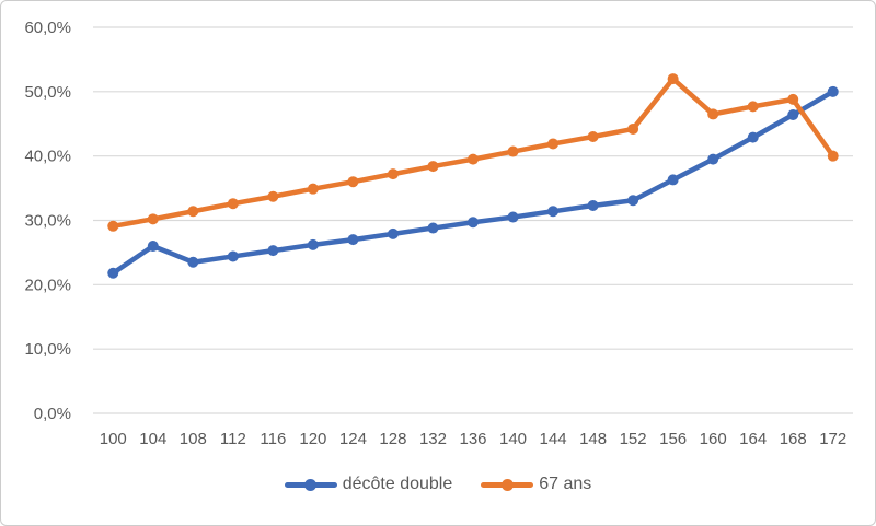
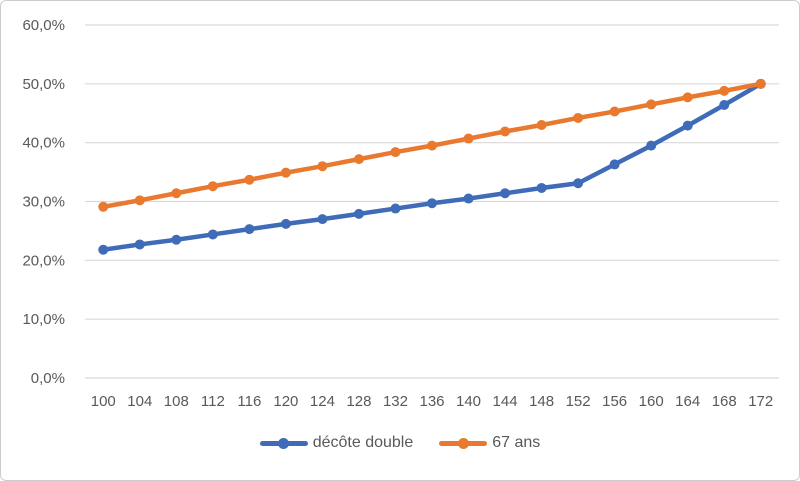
décôte double/104: 26% -> 23%
67 ans/156: 52% -> 45%
67 ans/172: 40% -> 50%
